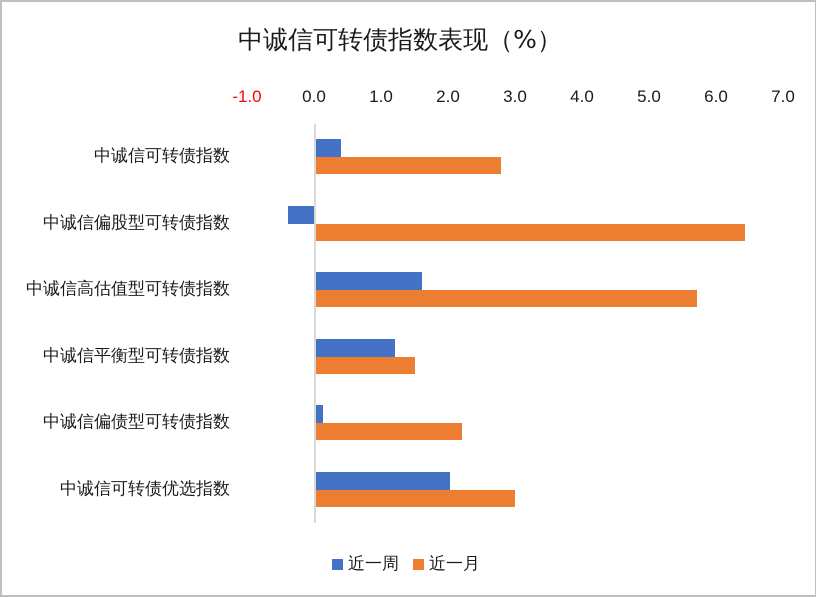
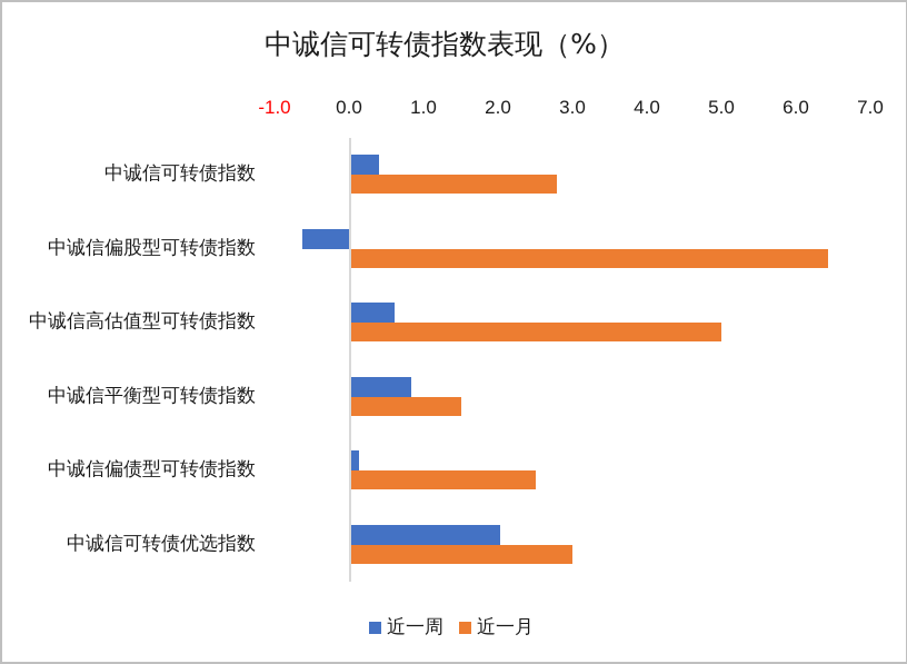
近一周/中诚信偏股型可转债指数: -0.4 -> -0.6
近一周/中诚信高估值型可转债指数: 1.6 -> 0.6
近一月/中诚信高估值型可转债指数: 5.7 -> 5.0
近一周/中诚信平衡型可转债指数: 1.2 -> 0.8
近一月/中诚信偏债型可转债指数: 2.2 -> 2.5
